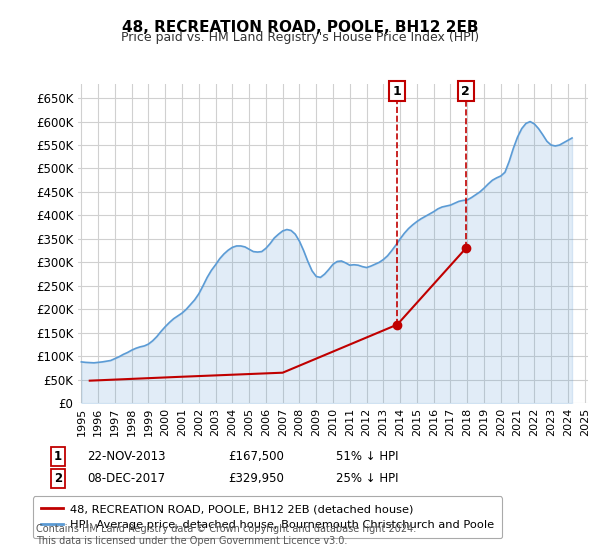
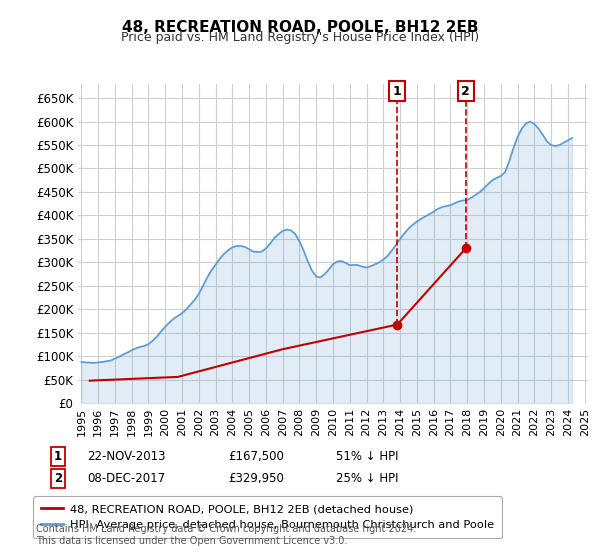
48, RECREATION ROAD, POOLE, BH12 2EB (detached house)/2007: £65K -> £115K
